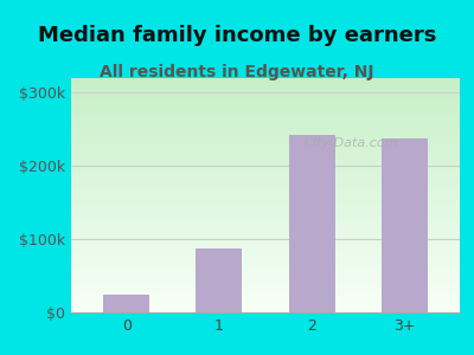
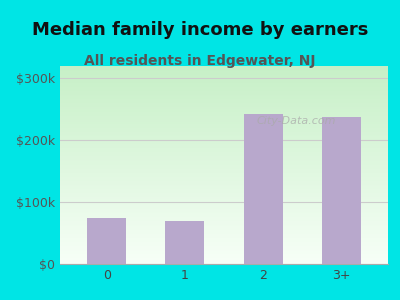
0: $25k -> $74k
1: $88k -> $70k
